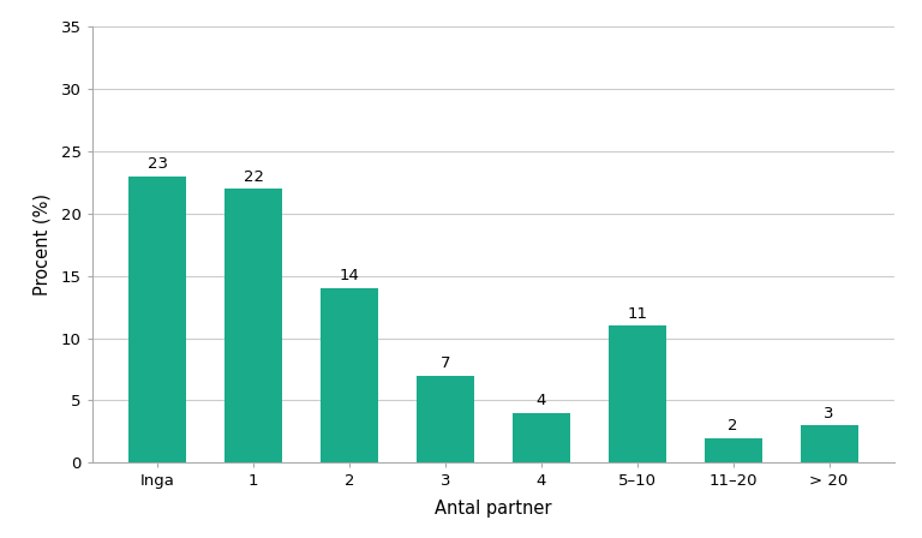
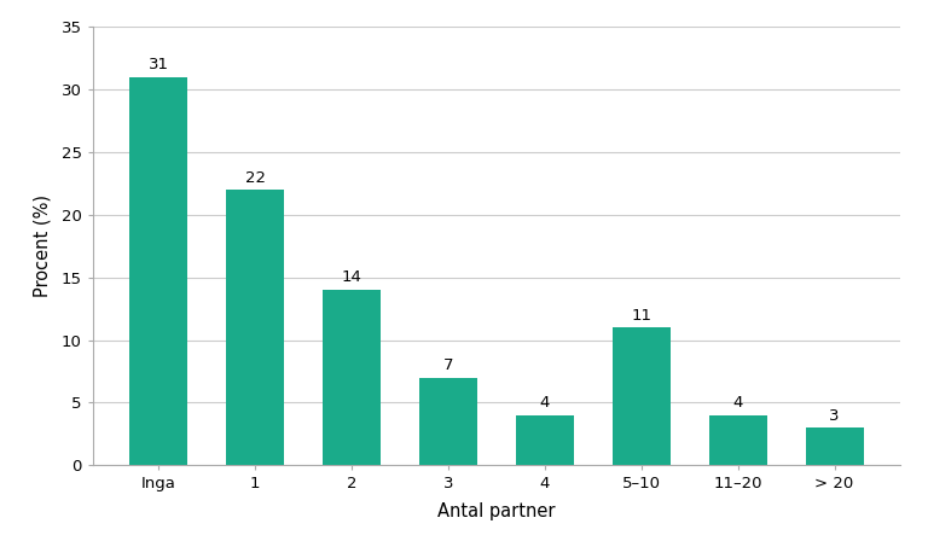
Inga: 23 -> 31
11–20: 2 -> 4
